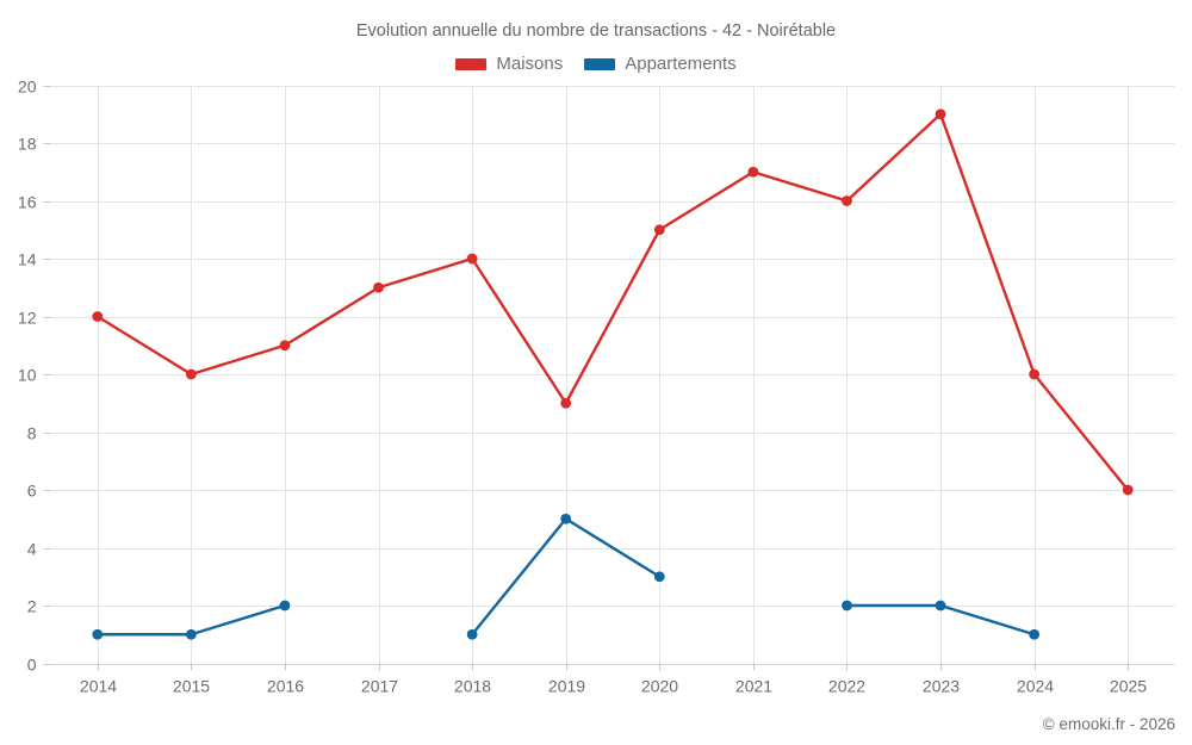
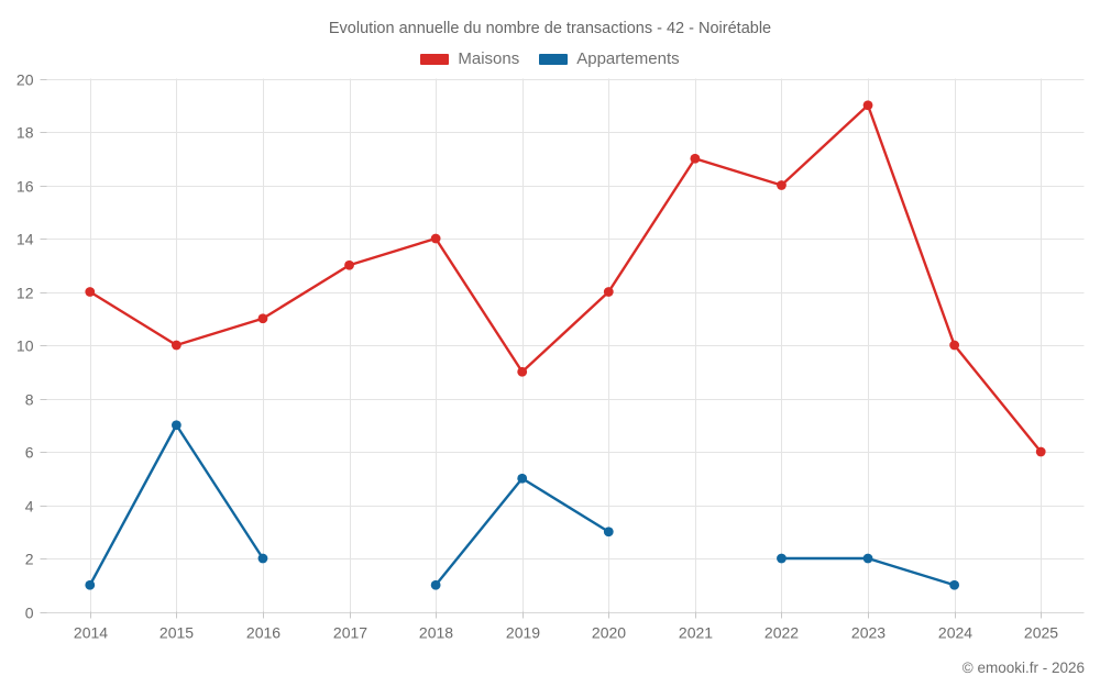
Appartements/2015: 1 -> 7
Maisons/2020: 15 -> 12
